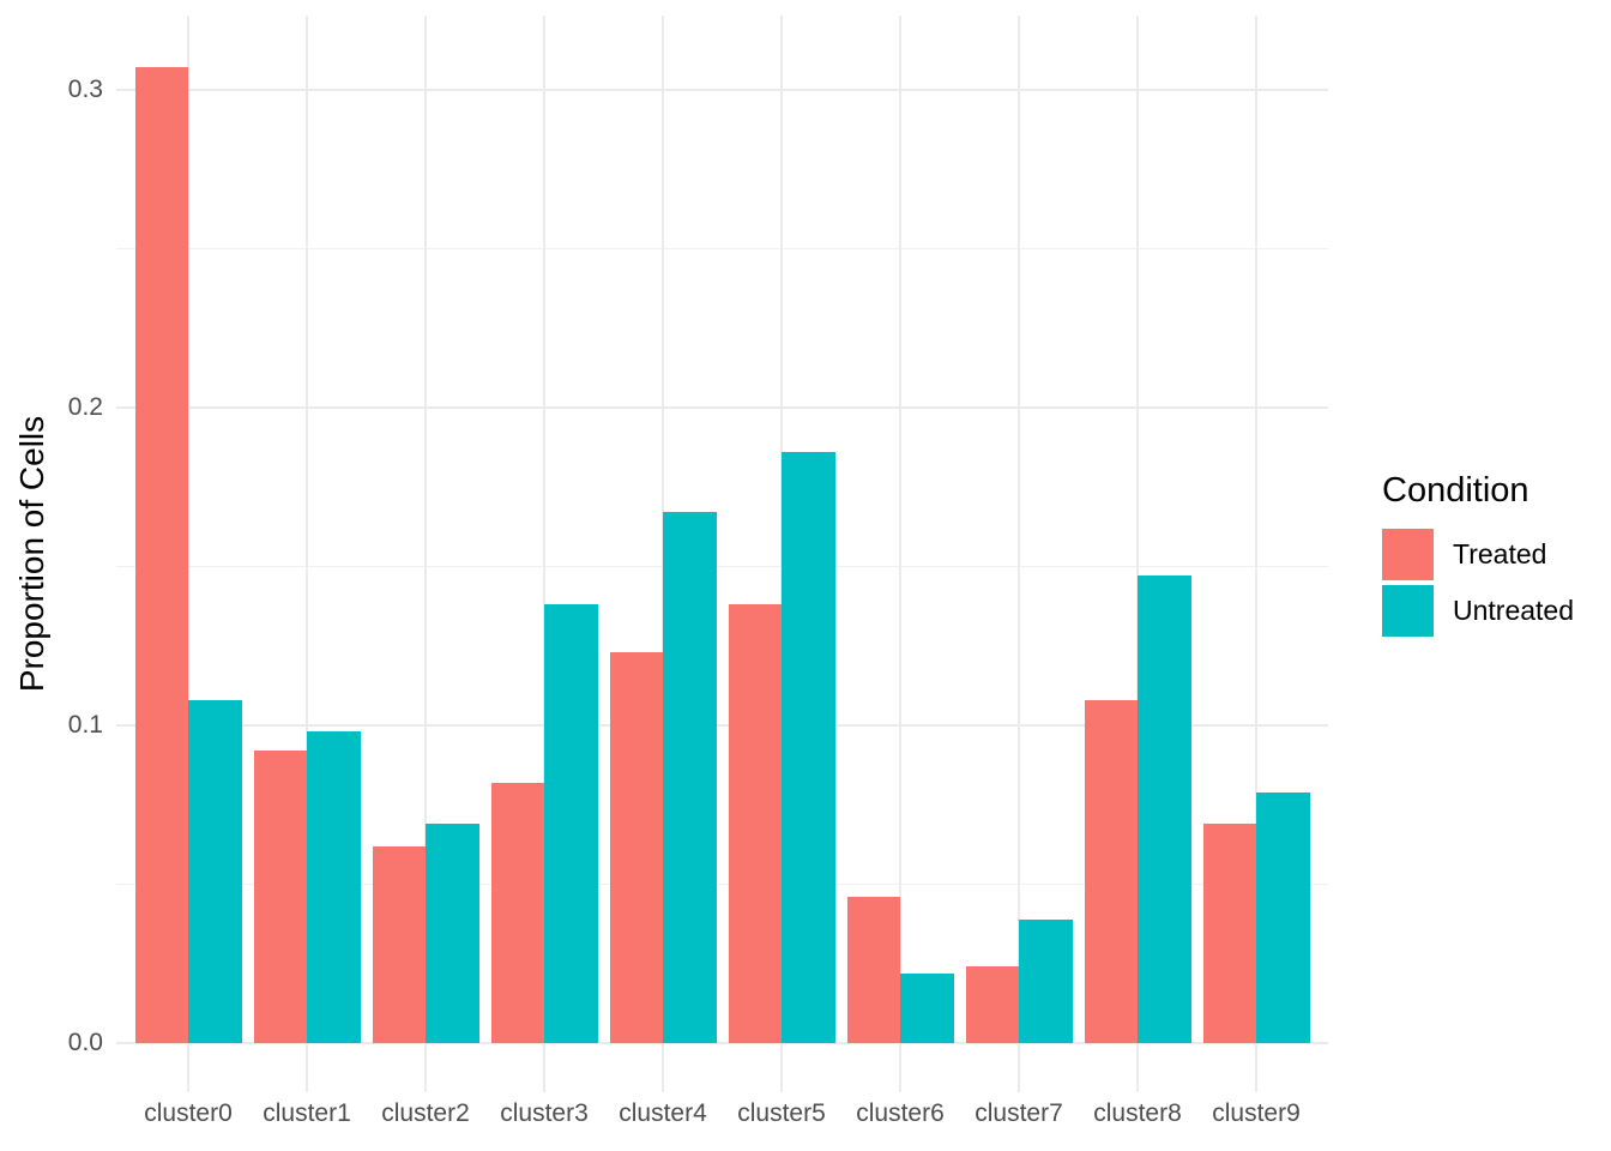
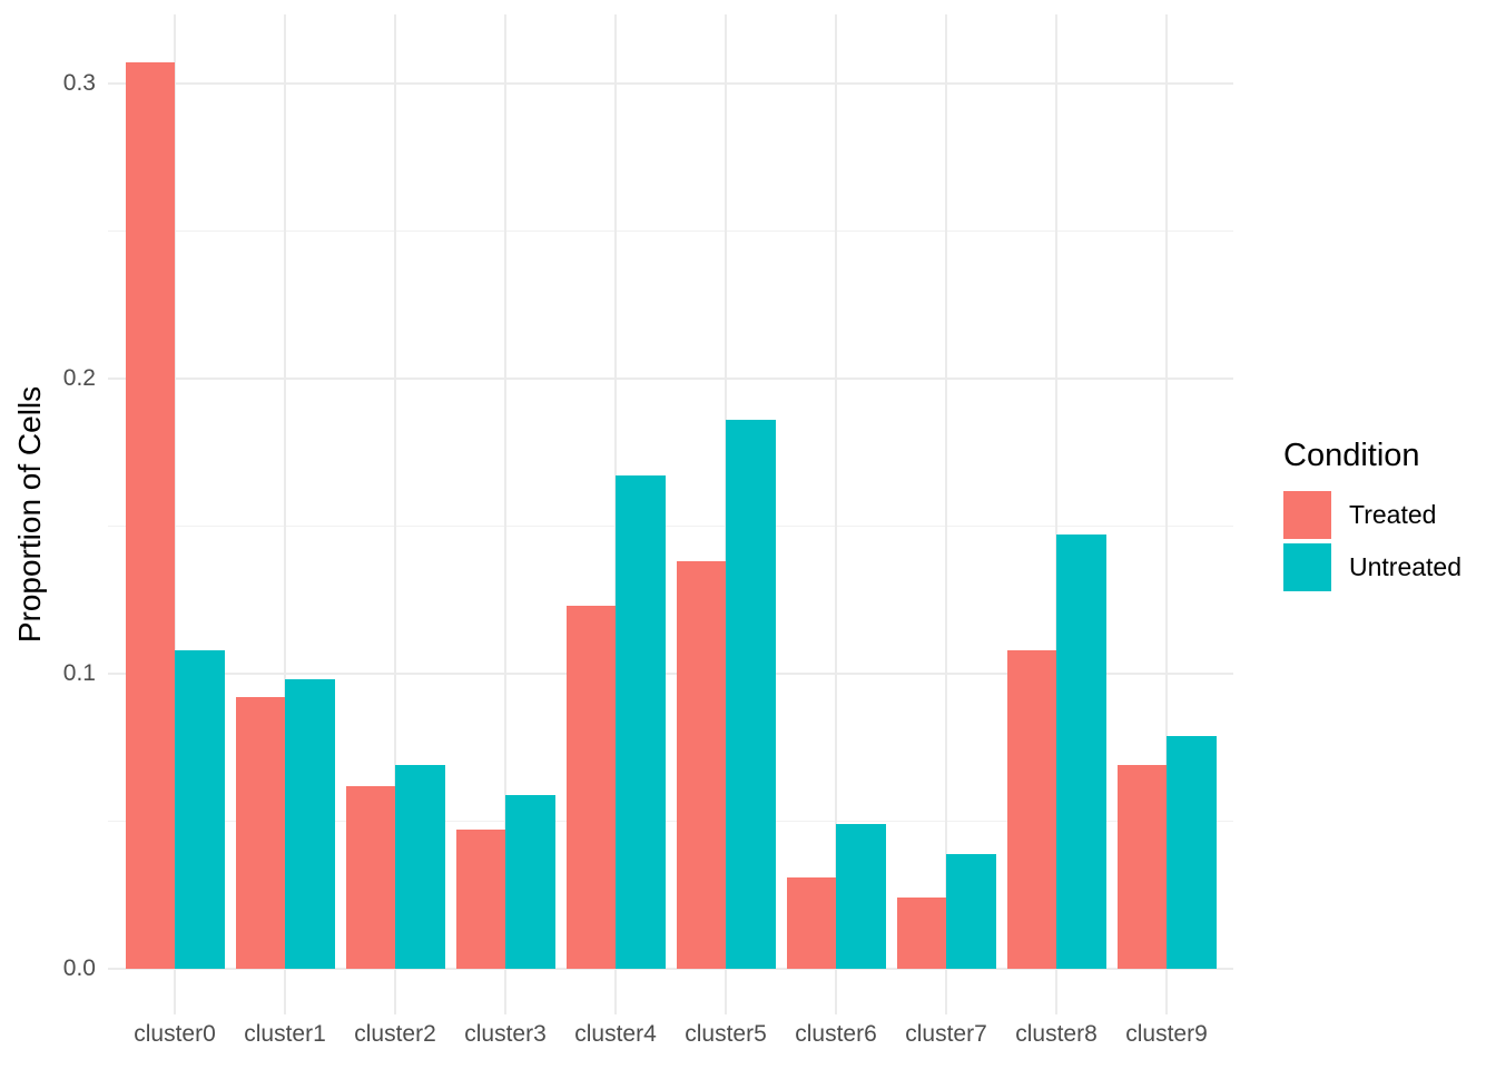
Treated/cluster3: 0.082 -> 0.047
Untreated/cluster3: 0.138 -> 0.059
Treated/cluster6: 0.046 -> 0.031
Untreated/cluster6: 0.022 -> 0.049
